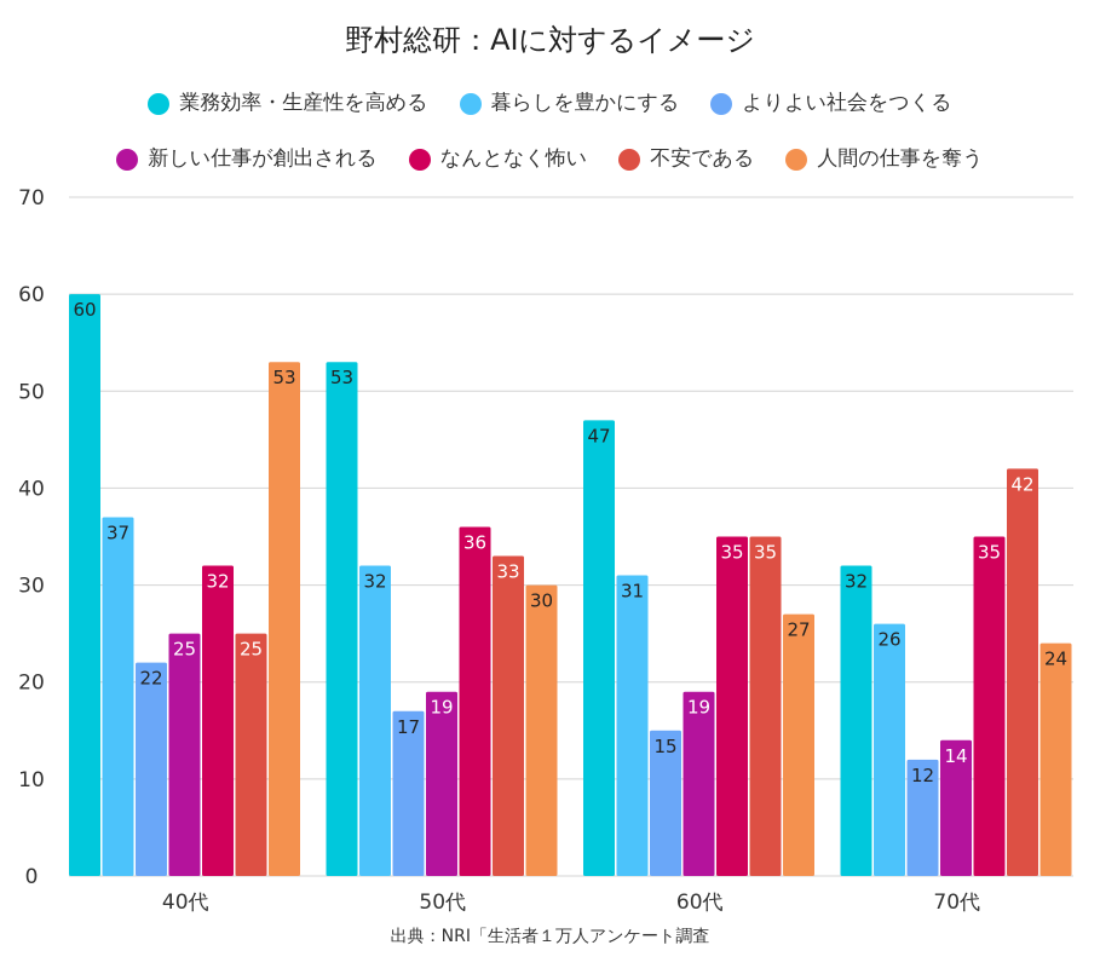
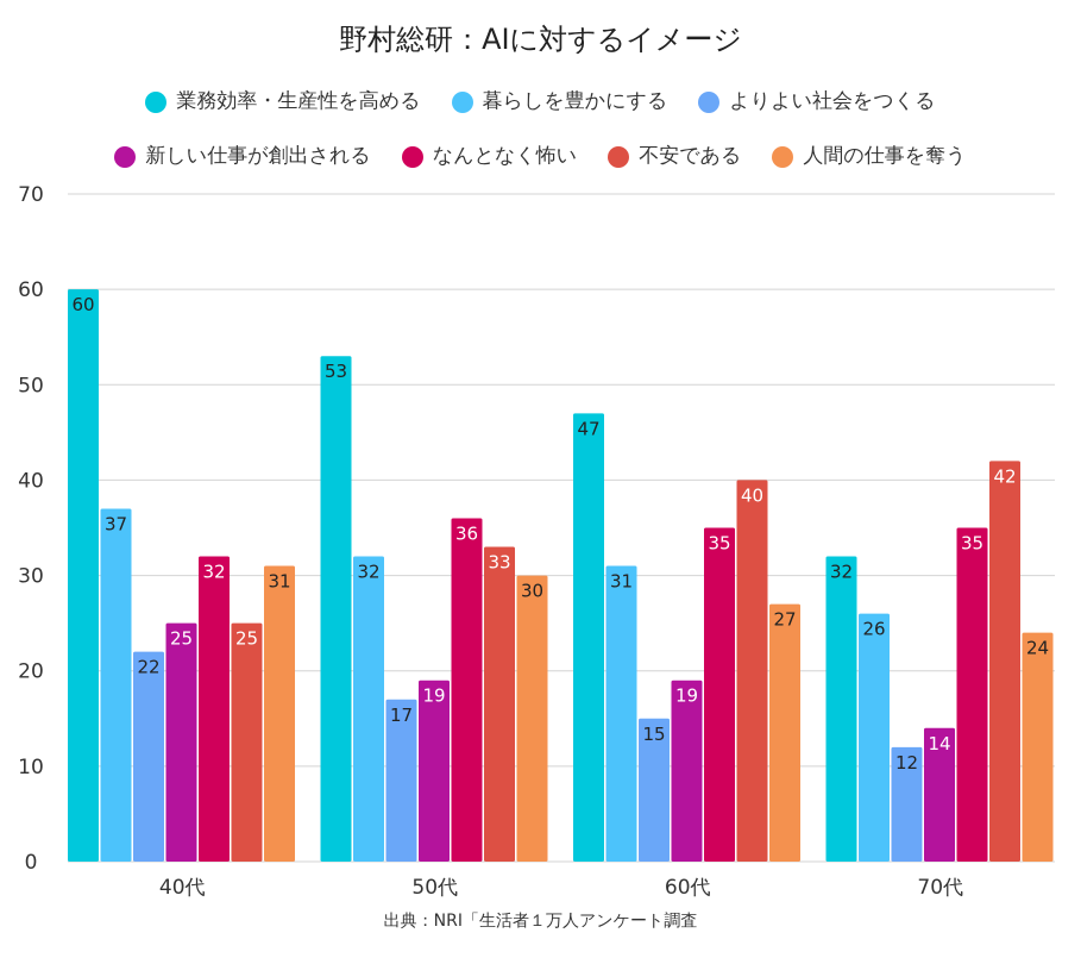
人間の仕事を奪う/40代: 53 -> 31
不安である/60代: 35 -> 40
